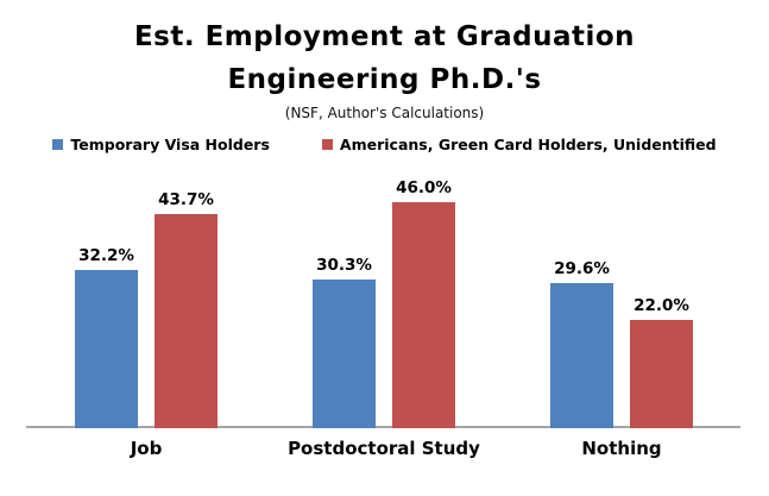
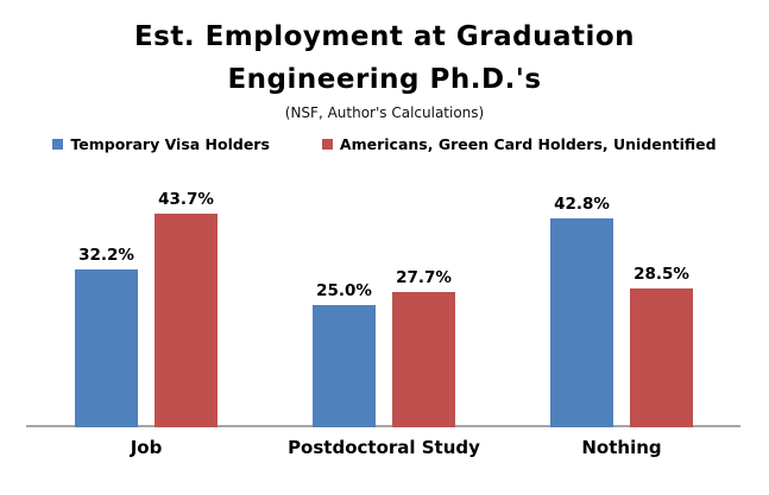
Temporary Visa Holders/Postdoctoral Study: 30.3% -> 25.0%
Americans, Green Card Holders, Unidentified/Postdoctoral Study: 46.0% -> 27.7%
Temporary Visa Holders/Nothing: 29.6% -> 42.8%
Americans, Green Card Holders, Unidentified/Nothing: 22.0% -> 28.5%
